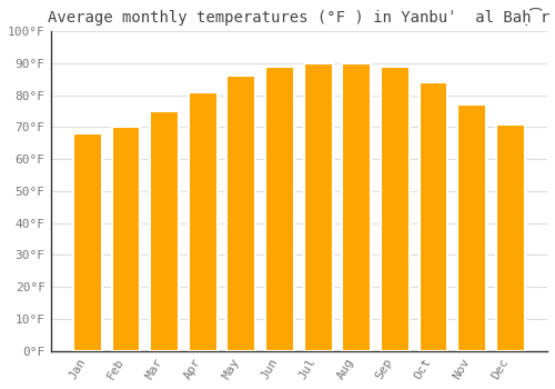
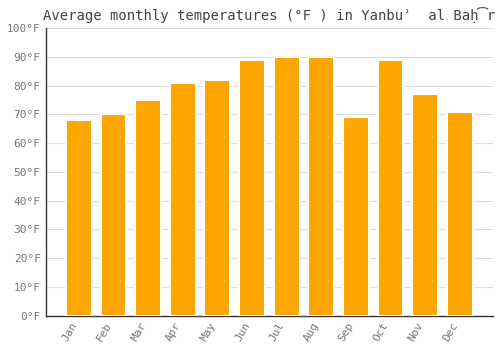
May: 86°F -> 82°F
Sep: 89°F -> 69°F
Oct: 84°F -> 89°F
